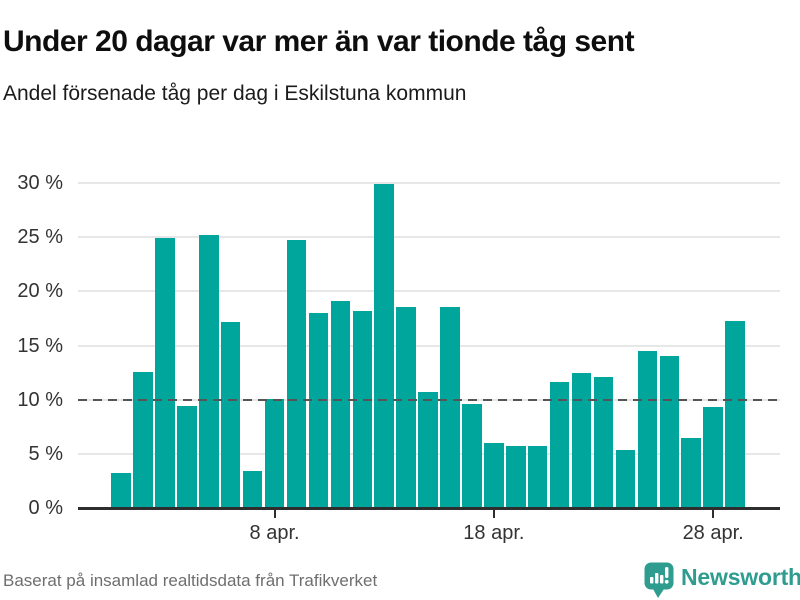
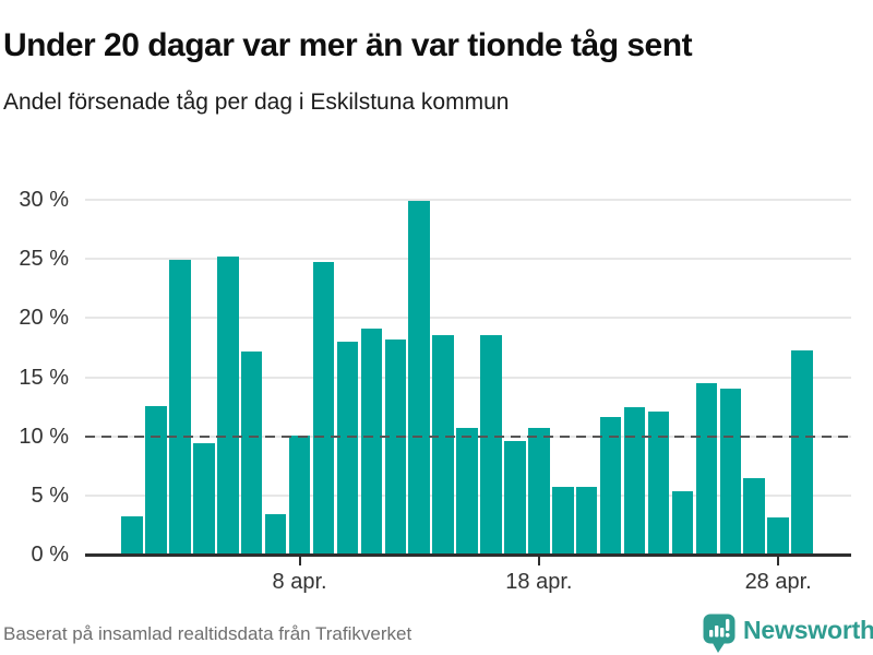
18 apr.: 6.0% -> 10.7%
28 apr.: 9.3% -> 3.1%
